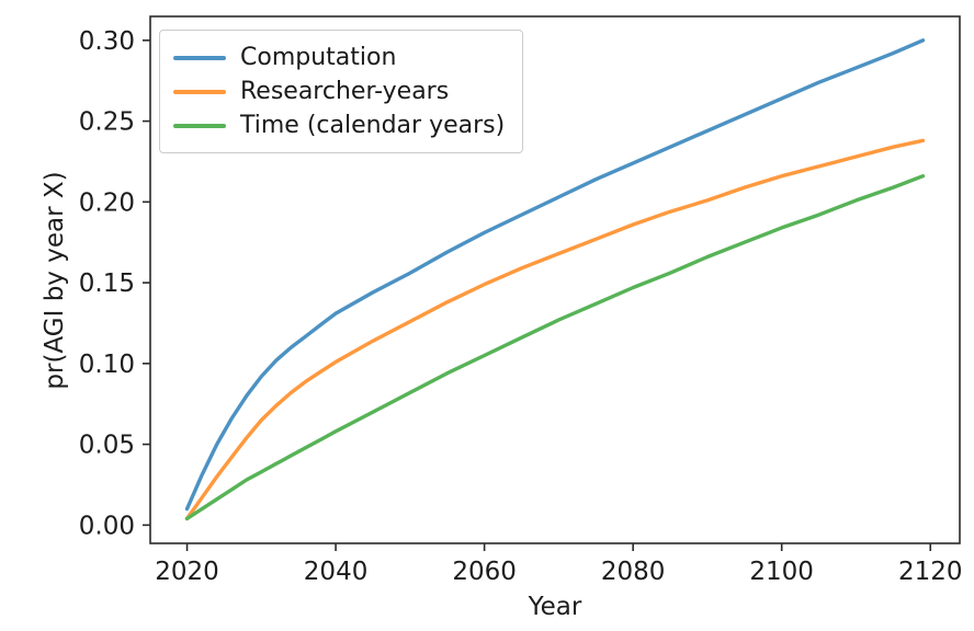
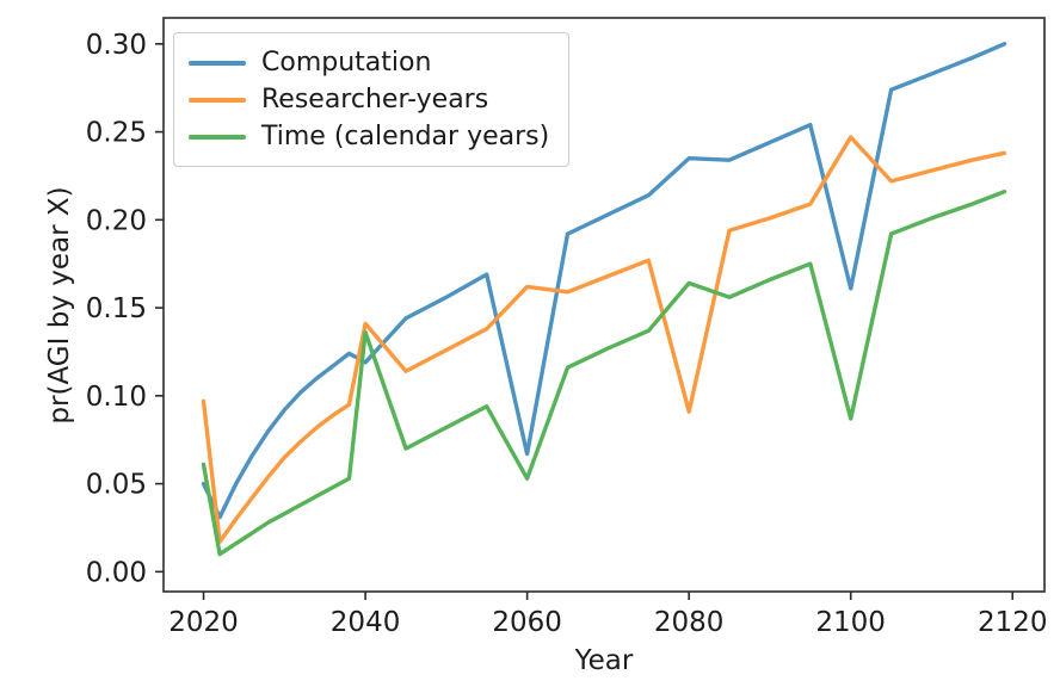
Computation/2020: 0.010 -> 0.050
Researcher-years/2020: 0.004 -> 0.097
Time (calendar years)/2020: 0.004 -> 0.061
Computation/2040: 0.131 -> 0.119
Researcher-years/2040: 0.101 -> 0.141
Time (calendar years)/2040: 0.058 -> 0.136
Computation/2060: 0.181 -> 0.067
Researcher-years/2060: 0.149 -> 0.162
Time (calendar years)/2060: 0.105 -> 0.053
Computation/2080: 0.224 -> 0.235
Researcher-years/2080: 0.186 -> 0.091
Time (calendar years)/2080: 0.147 -> 0.164
Computation/2100: 0.264 -> 0.161
Researcher-years/2100: 0.216 -> 0.247
Time (calendar years)/2100: 0.184 -> 0.087
